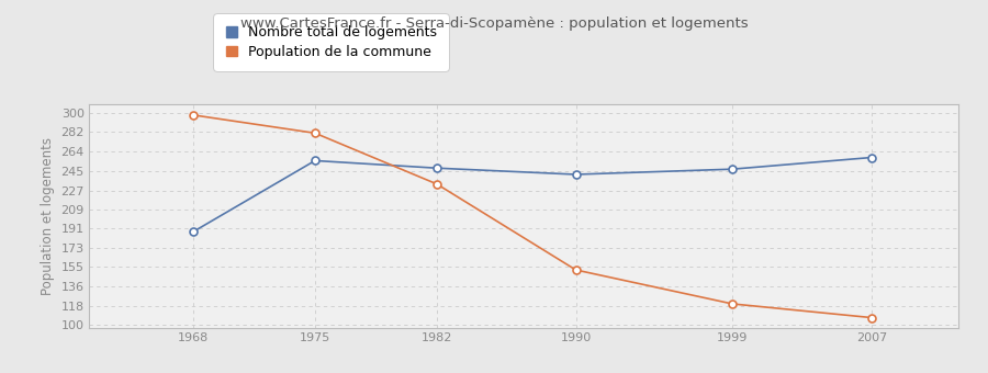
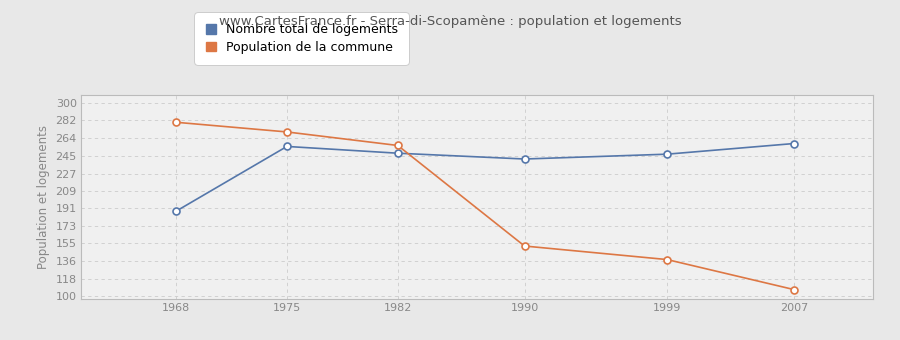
Population de la commune/1968: 298 -> 280
Population de la commune/1975: 281 -> 270
Population de la commune/1982: 233 -> 256
Population de la commune/1999: 120 -> 138
